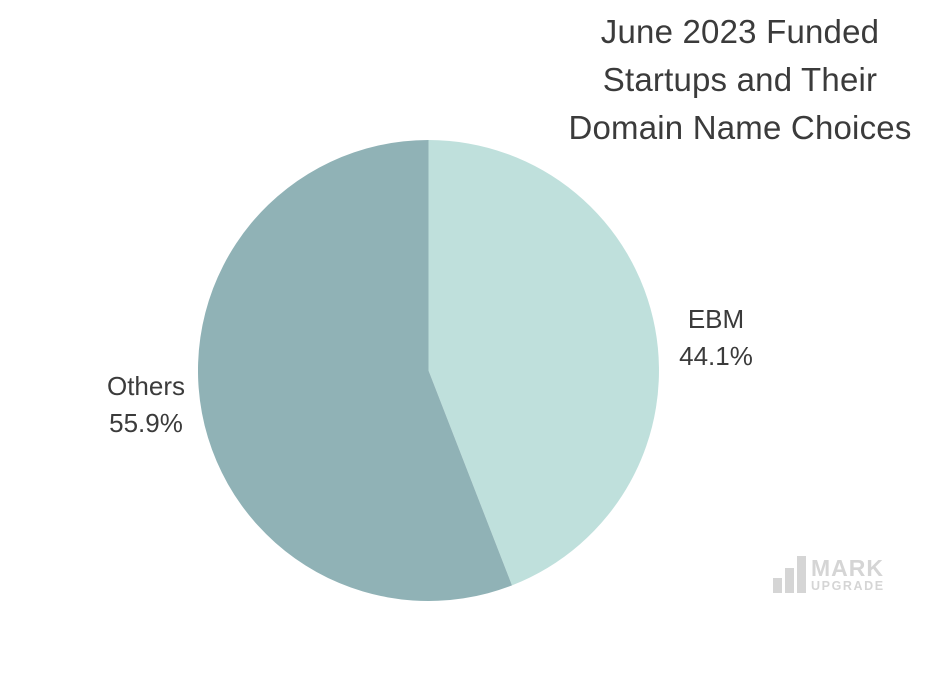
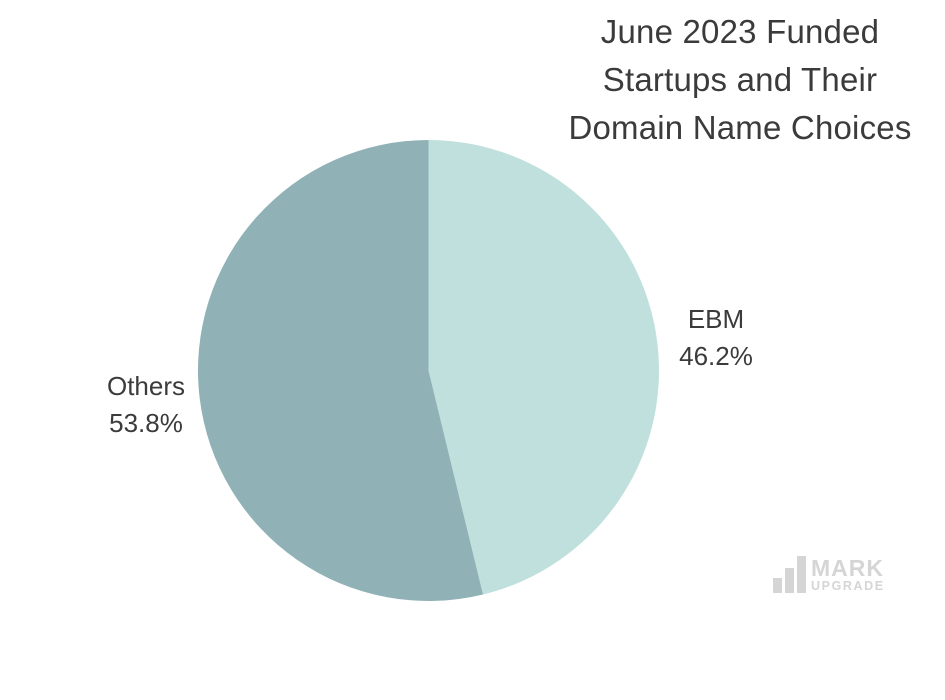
EBM: 44.1% -> 46.2%
Others: 55.9% -> 53.8%
